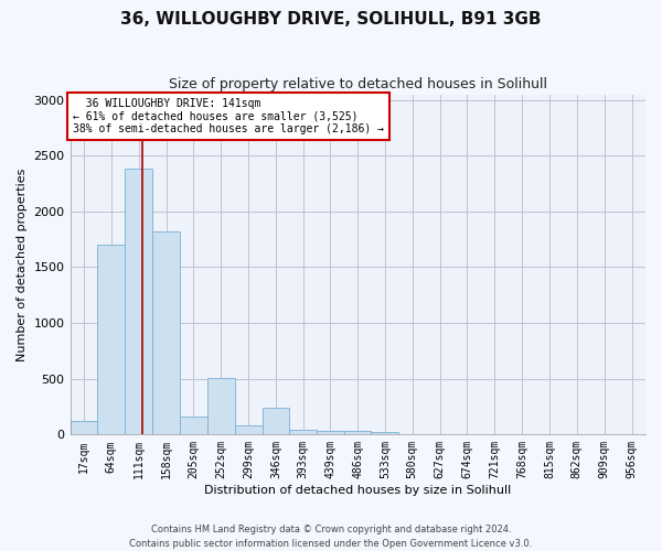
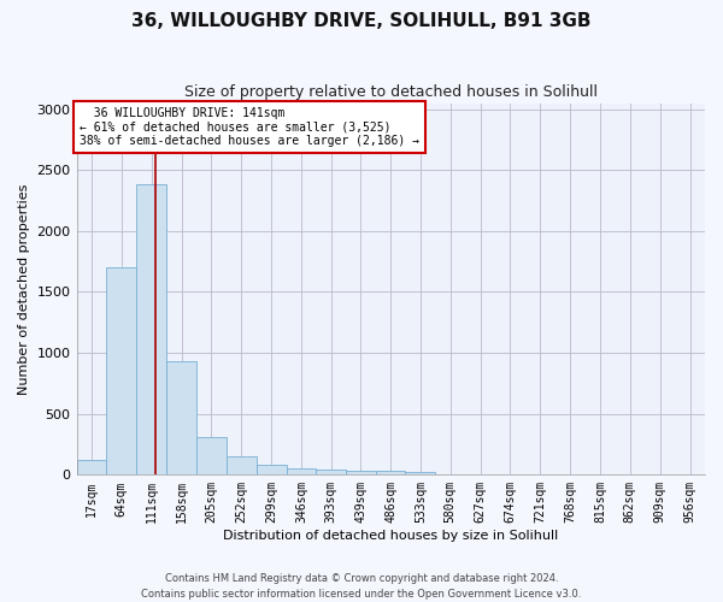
158sqm: 1820 -> 930
205sqm: 160 -> 300
252sqm: 510 -> 160
346sqm: 240 -> 60
